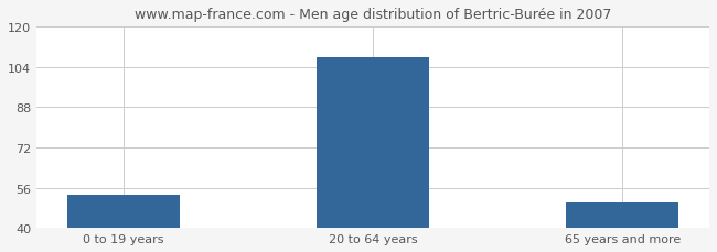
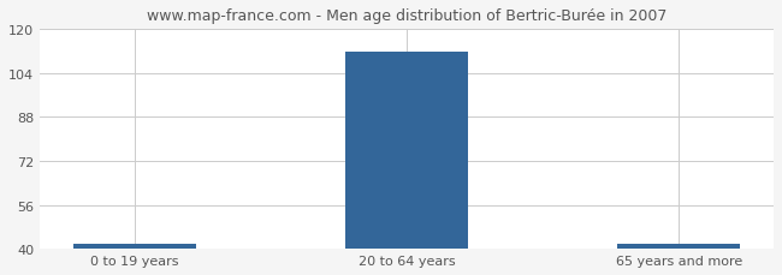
0 to 19 years: 53 -> 42
20 to 64 years: 108 -> 112
65 years and more: 50 -> 42
